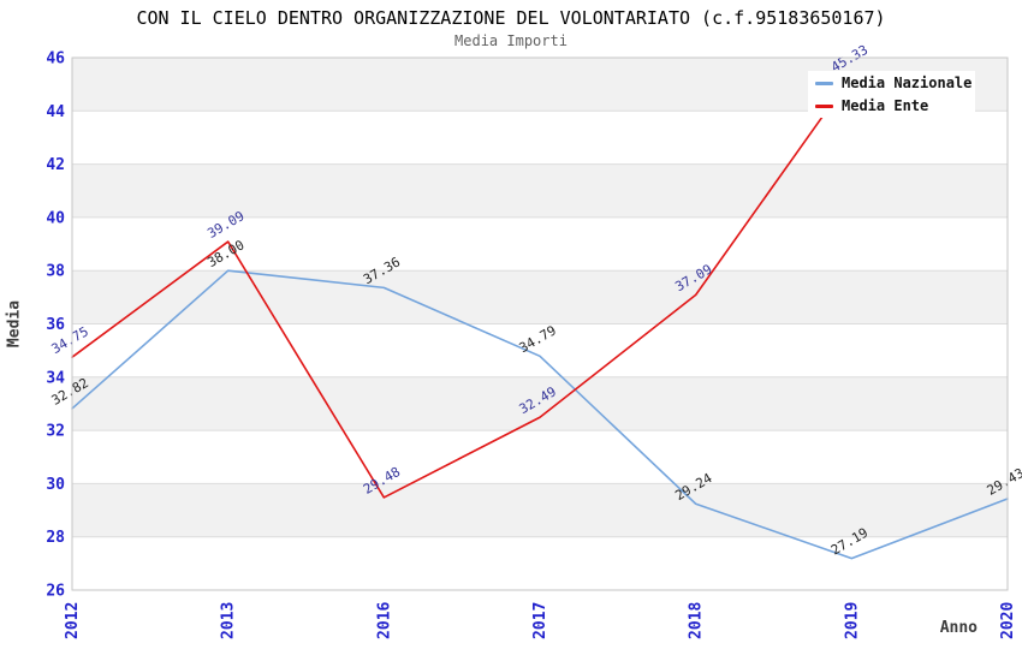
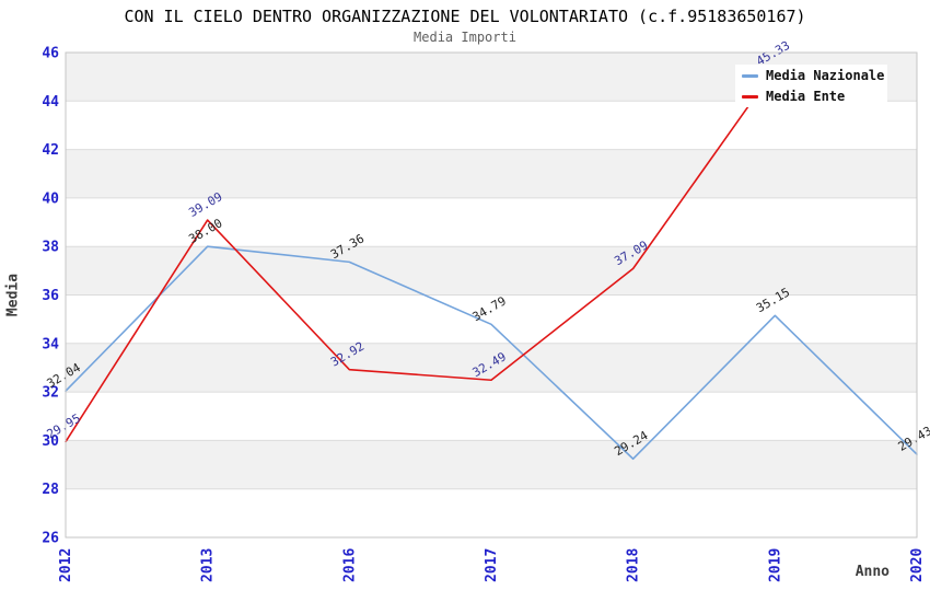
Media Nazionale/2012: 32.82 -> 32.04
Media Ente/2012: 34.75 -> 29.95
Media Ente/2016: 29.48 -> 32.92
Media Nazionale/2019: 27.19 -> 35.15
